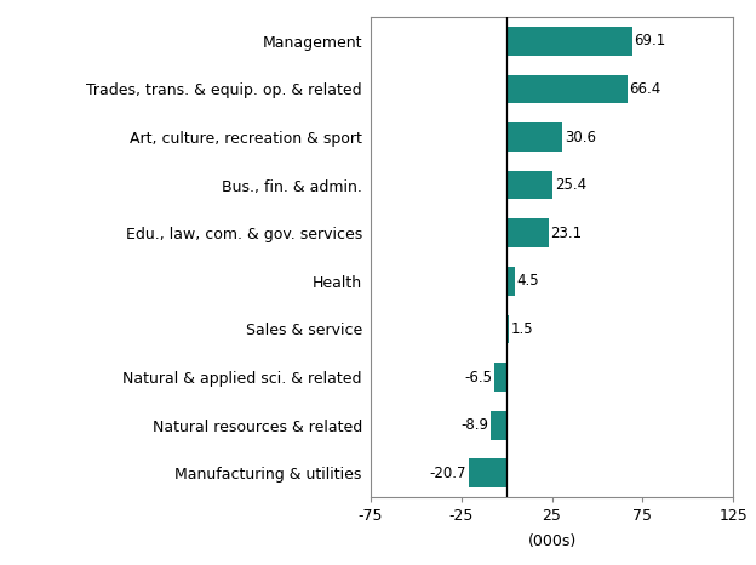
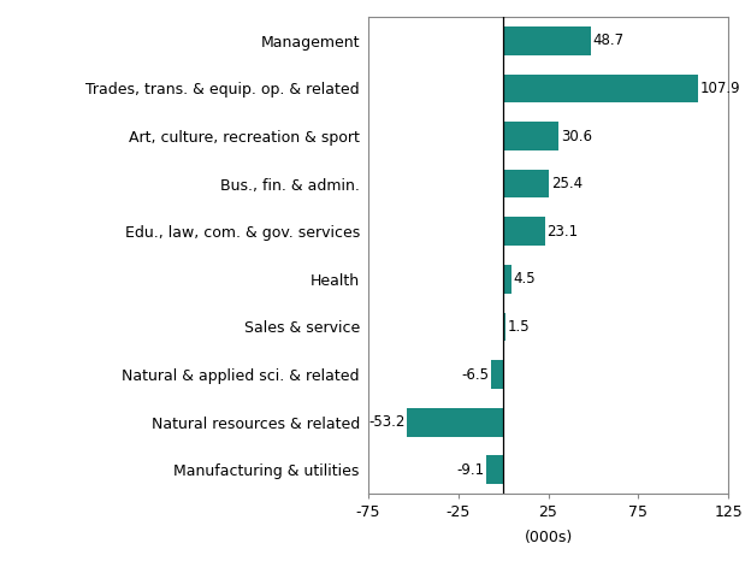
Management: 69.1 -> 48.7
Trades, trans. & equip. op. & related: 66.4 -> 107.9
Natural resources & related: -8.9 -> -53.2
Manufacturing & utilities: -20.7 -> -9.1
